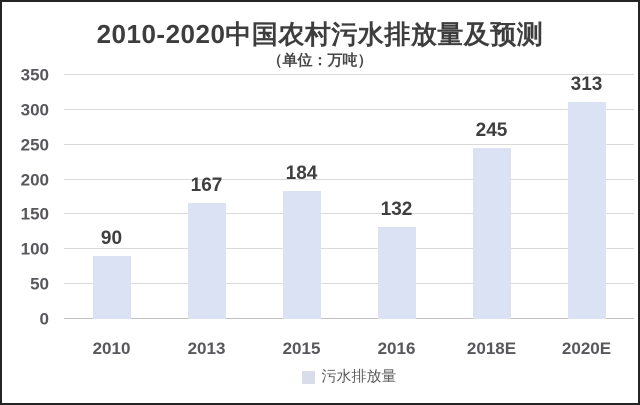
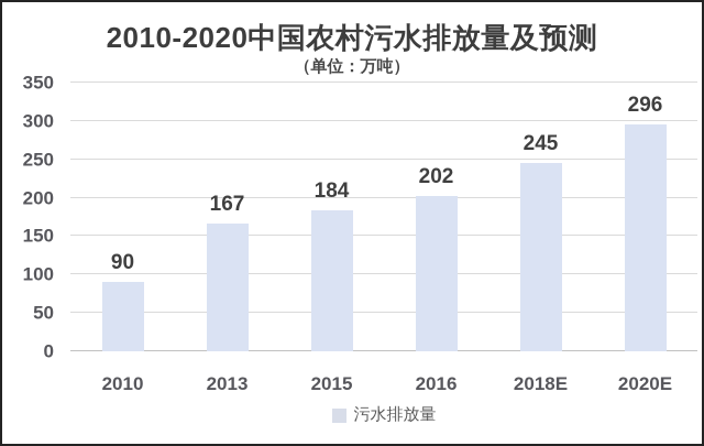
2016: 132 -> 202
2020E: 313 -> 296
